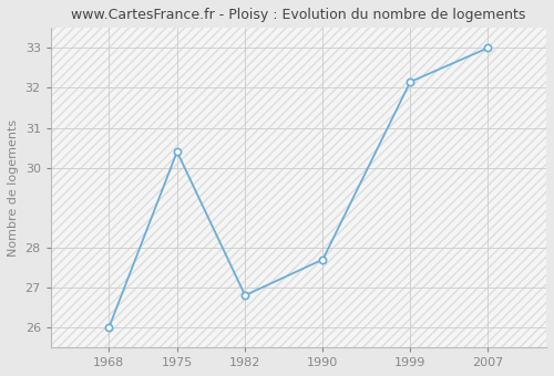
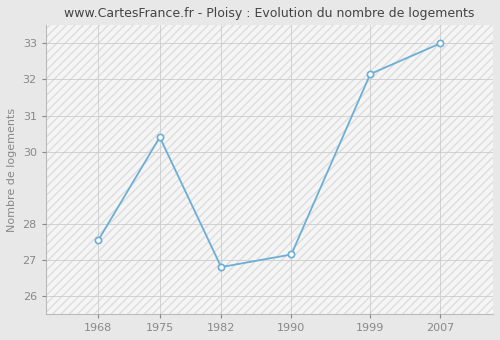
1968: 26.00 -> 27.55
1990: 27.70 -> 27.15
